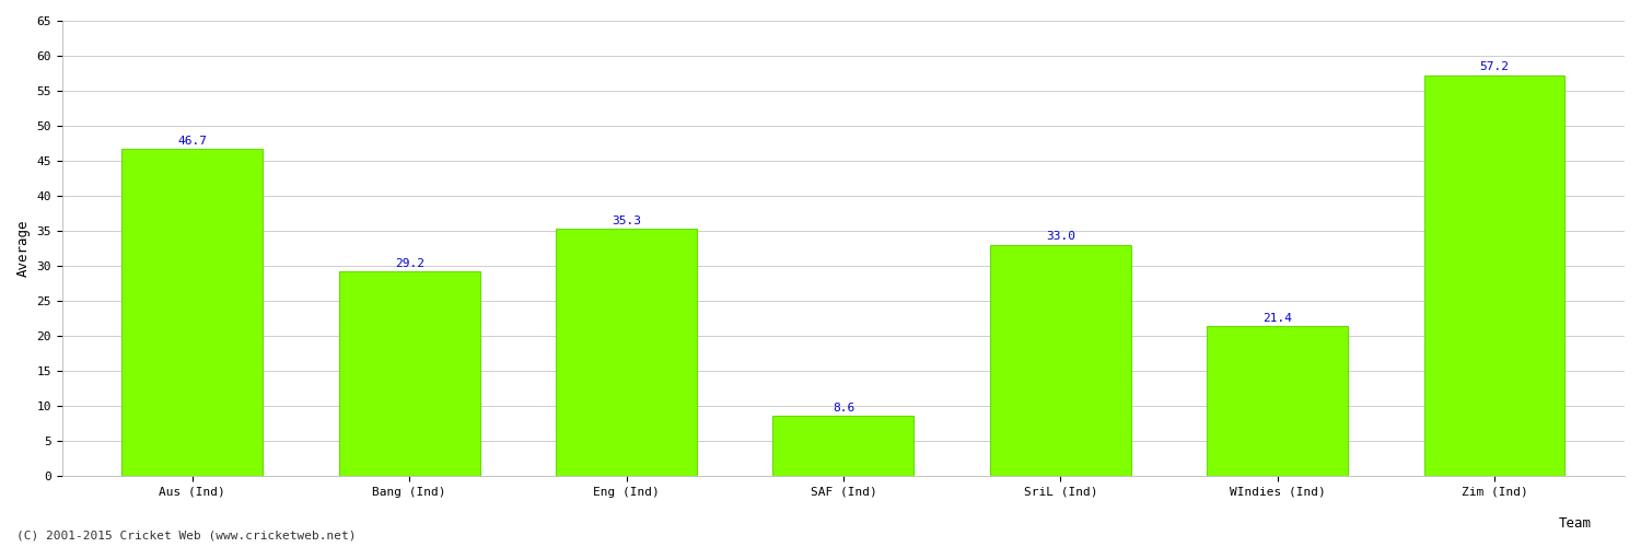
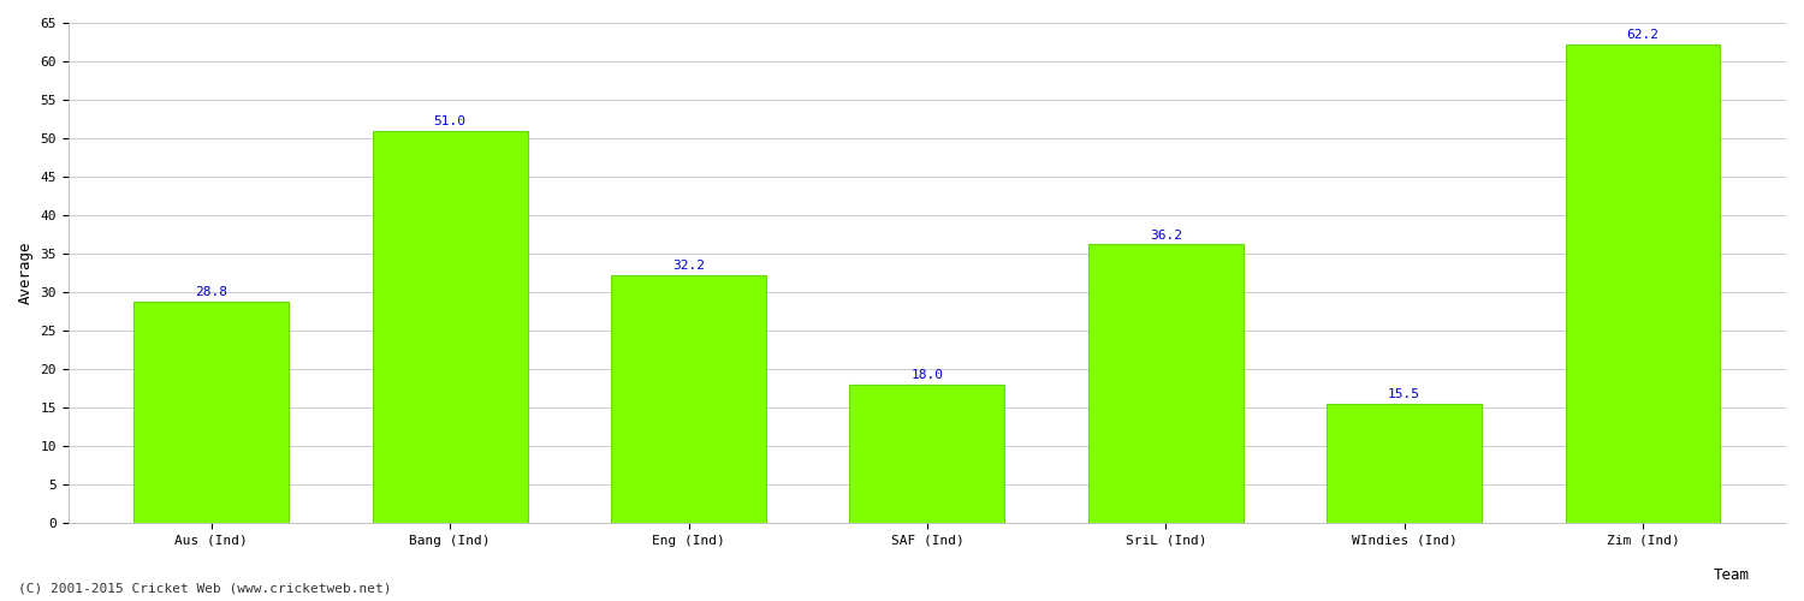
Aus (Ind): 46.7 -> 28.8
Bang (Ind): 29.2 -> 51.0
Eng (Ind): 35.3 -> 32.2
SAF (Ind): 8.6 -> 18.0
SriL (Ind): 33.0 -> 36.2
WIndies (Ind): 21.4 -> 15.5
Zim (Ind): 57.2 -> 62.2
